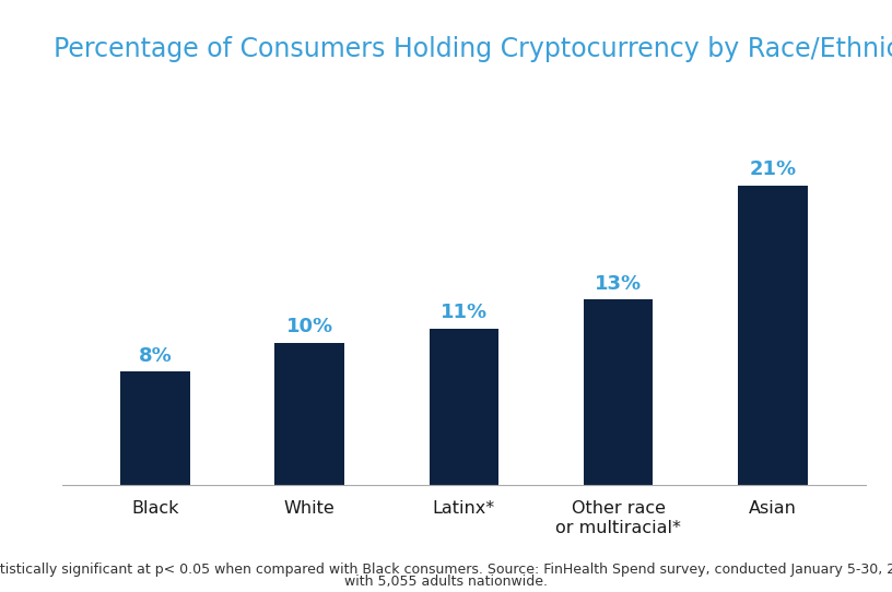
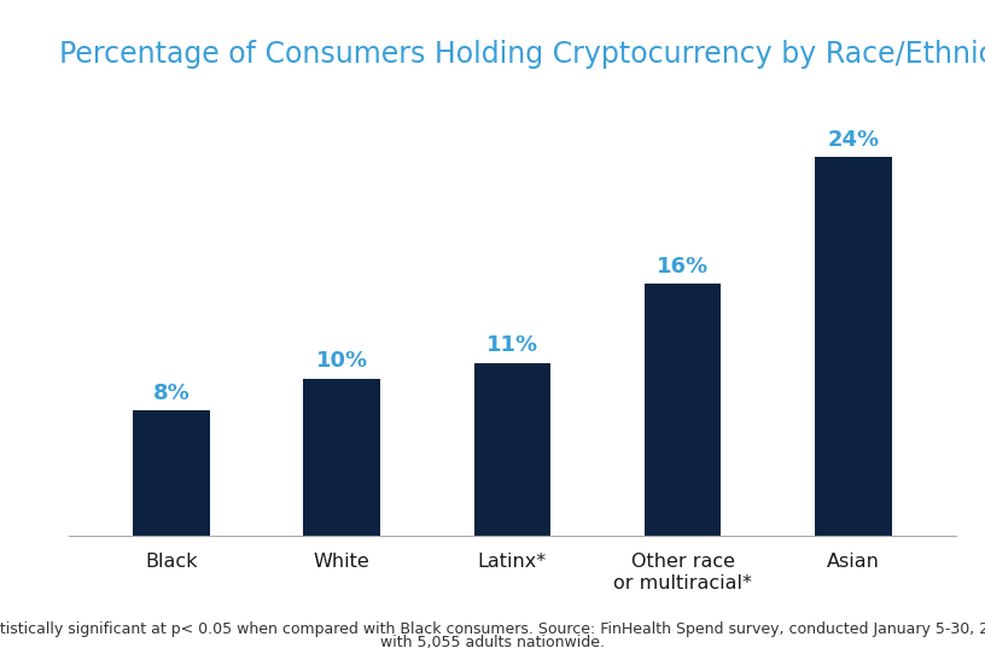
Other race or multiracial*: 13% -> 16%
Asian: 21% -> 24%
